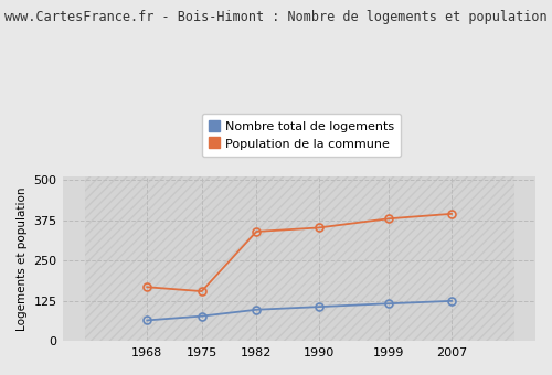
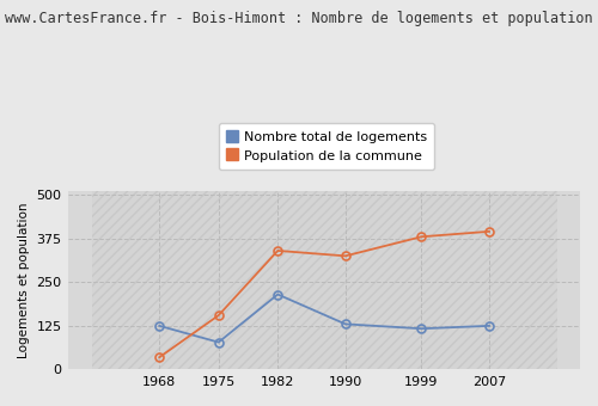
Nombre total de logements/1968: 65 -> 125
Population de la commune/1968: 168 -> 35
Nombre total de logements/1982: 98 -> 215
Nombre total de logements/1990: 107 -> 130
Population de la commune/1990: 352 -> 325
